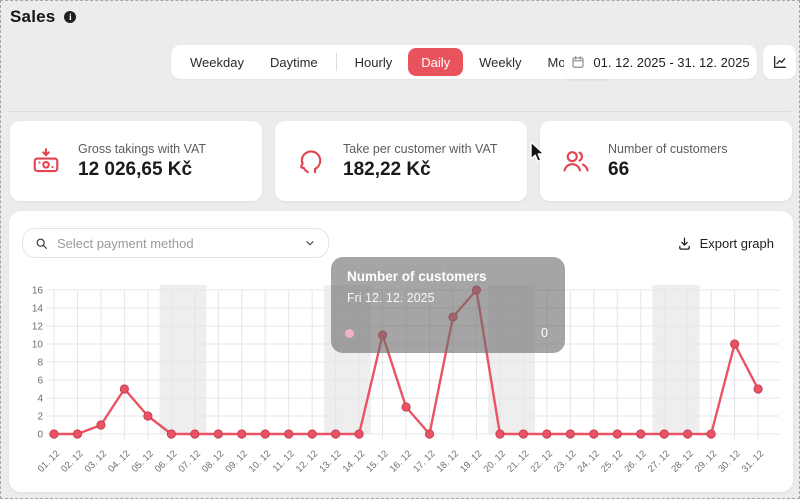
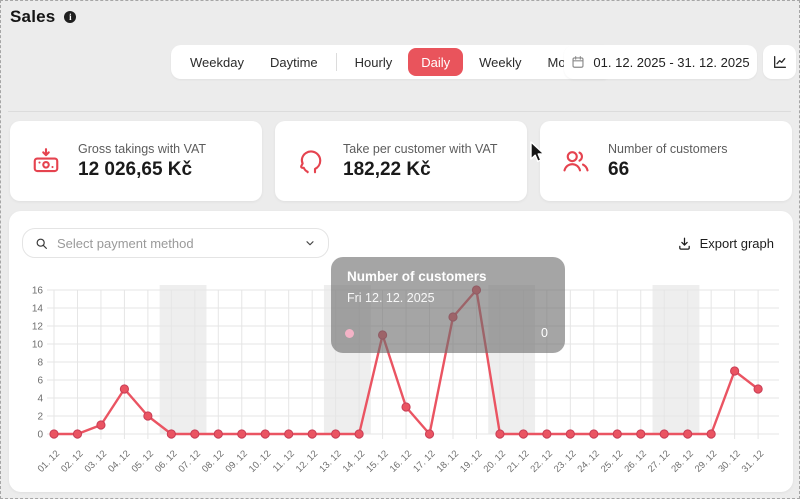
30. 12: 10 -> 7
